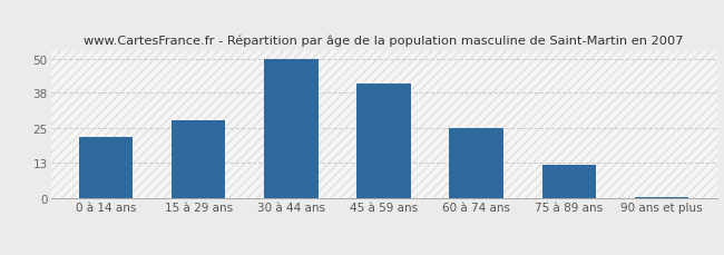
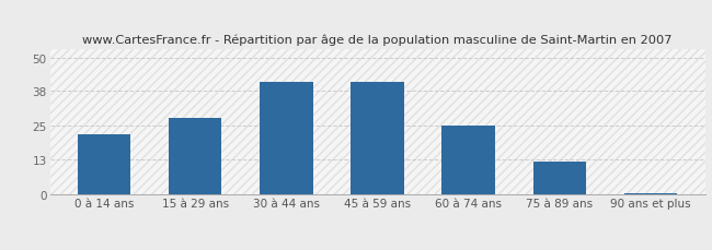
30 à 44 ans: 50.0 -> 41.0
